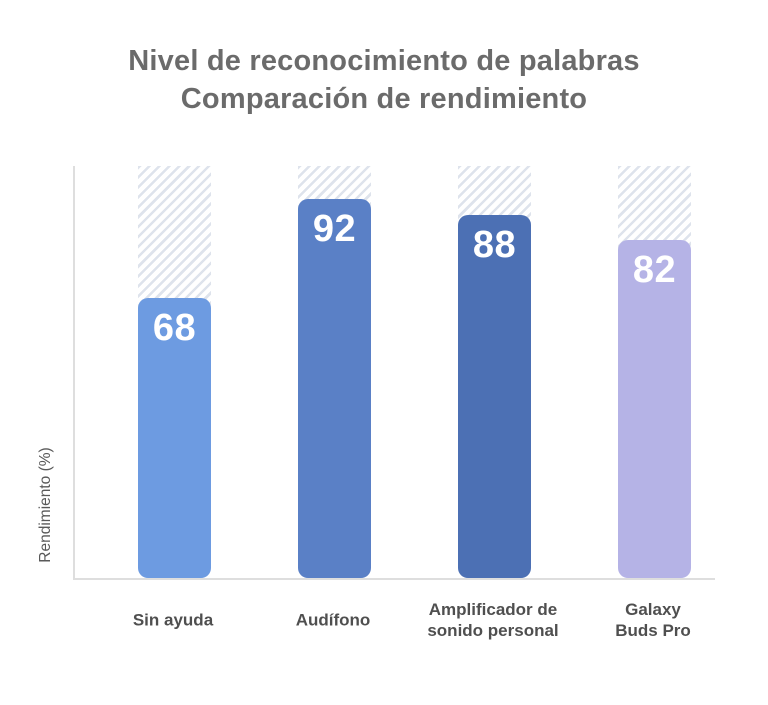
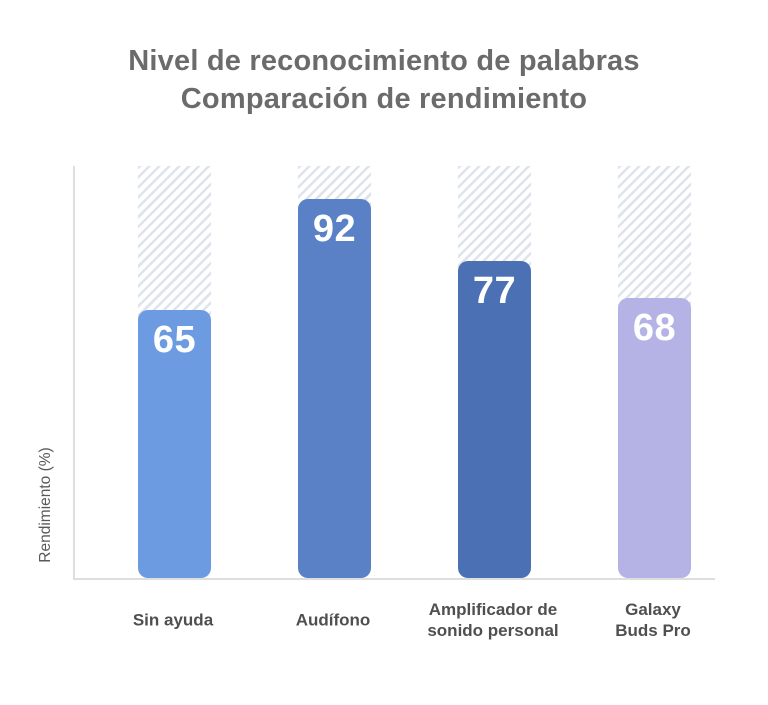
Sin ayuda: 68 -> 65
Amplificador de sonido personal: 88 -> 77
Galaxy Buds Pro: 82 -> 68
